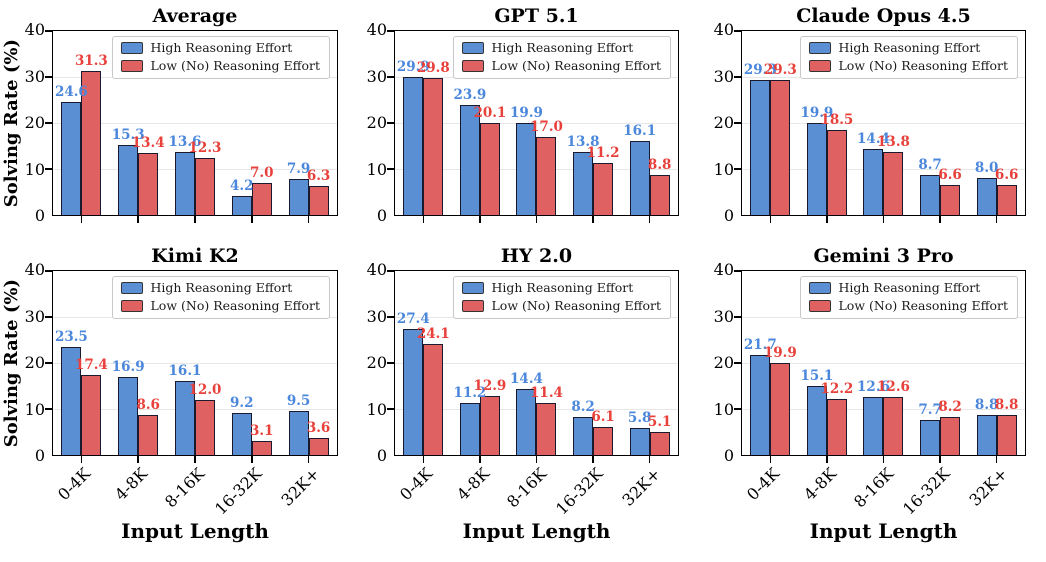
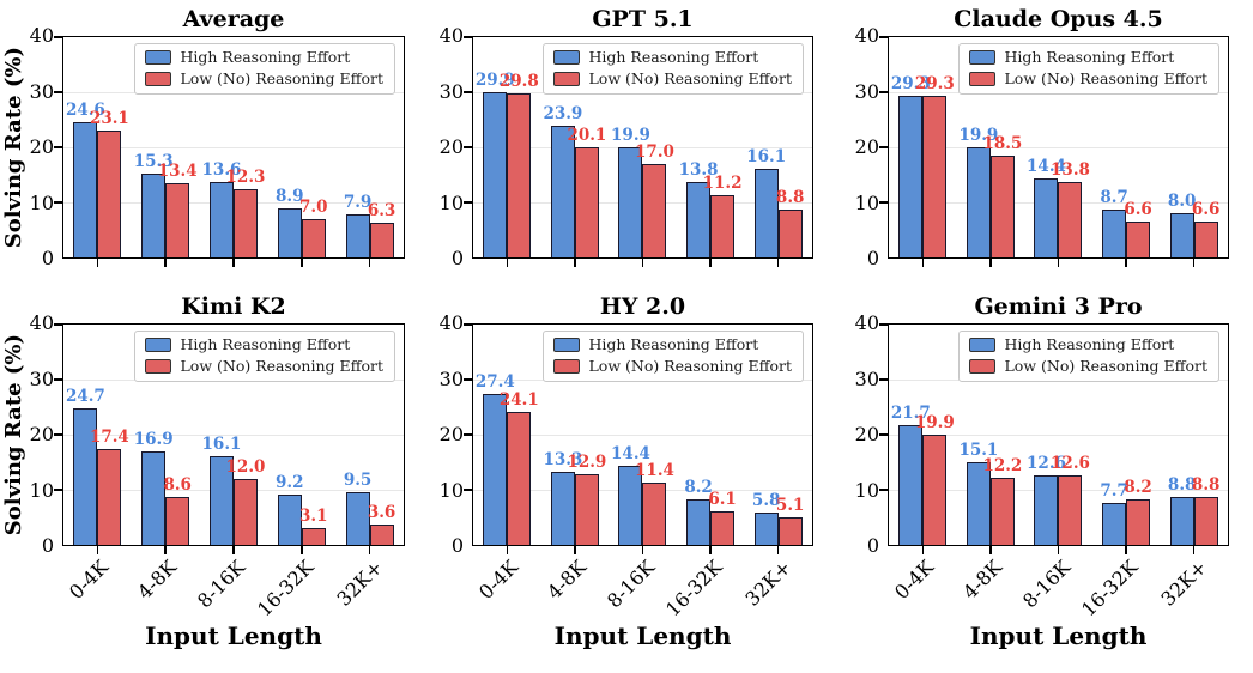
Average/Low (No) Reasoning Effort/0-4K: 31.3 -> 23.1
Average/High Reasoning Effort/16-32K: 4.2 -> 8.9
Kimi K2/High Reasoning Effort/0-4K: 23.5 -> 24.7
HY 2.0/High Reasoning Effort/4-8K: 11.2 -> 13.3
